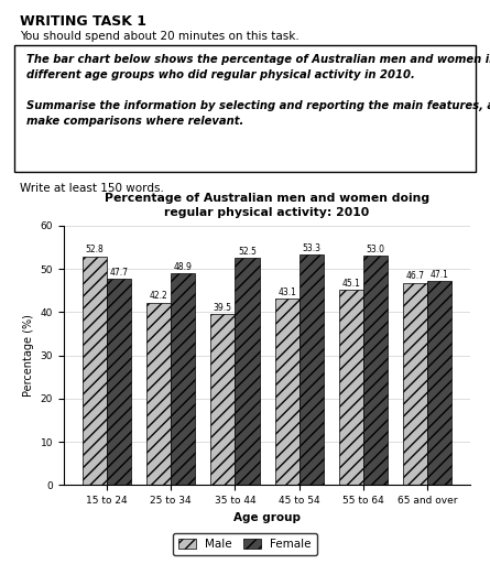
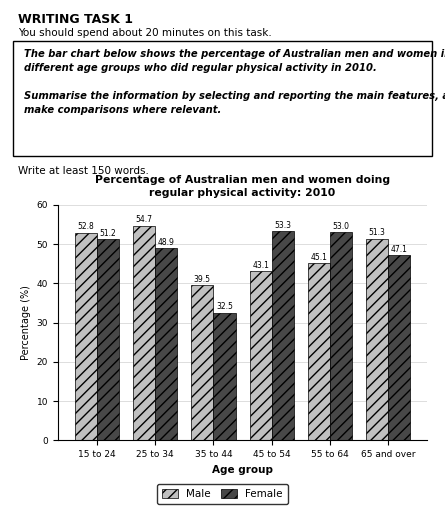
Female/15 to 24: 47.7 -> 51.2
Male/25 to 34: 42.2 -> 54.7
Female/35 to 44: 52.5 -> 32.5
Male/65 and over: 46.7 -> 51.3
